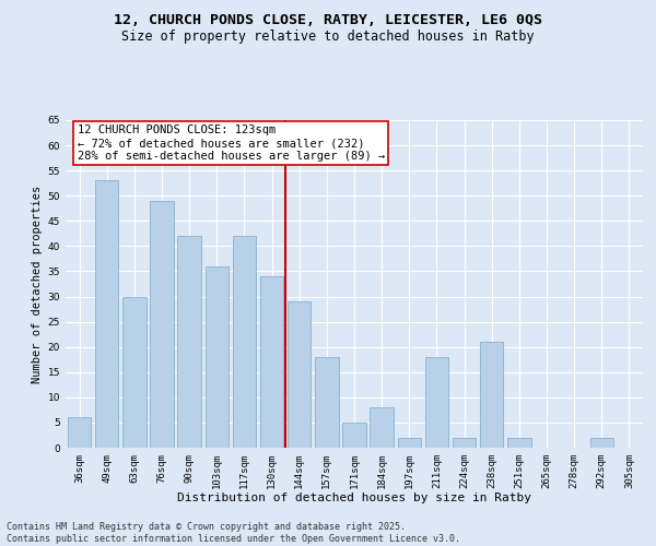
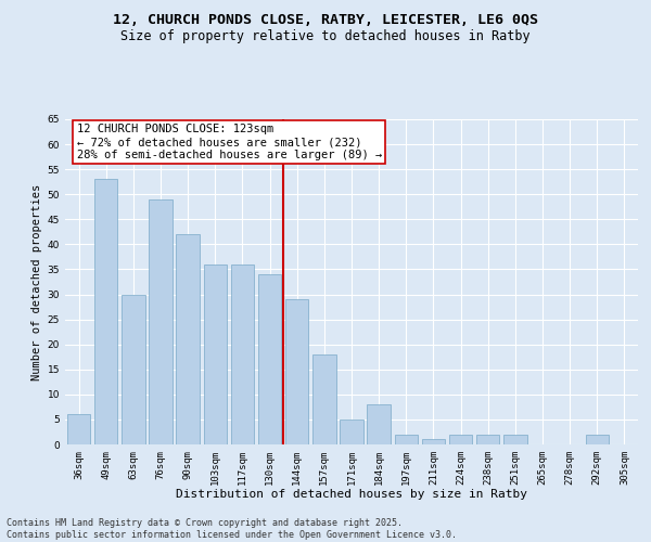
117sqm: 42 -> 36
211sqm: 18 -> 1
238sqm: 21 -> 2
